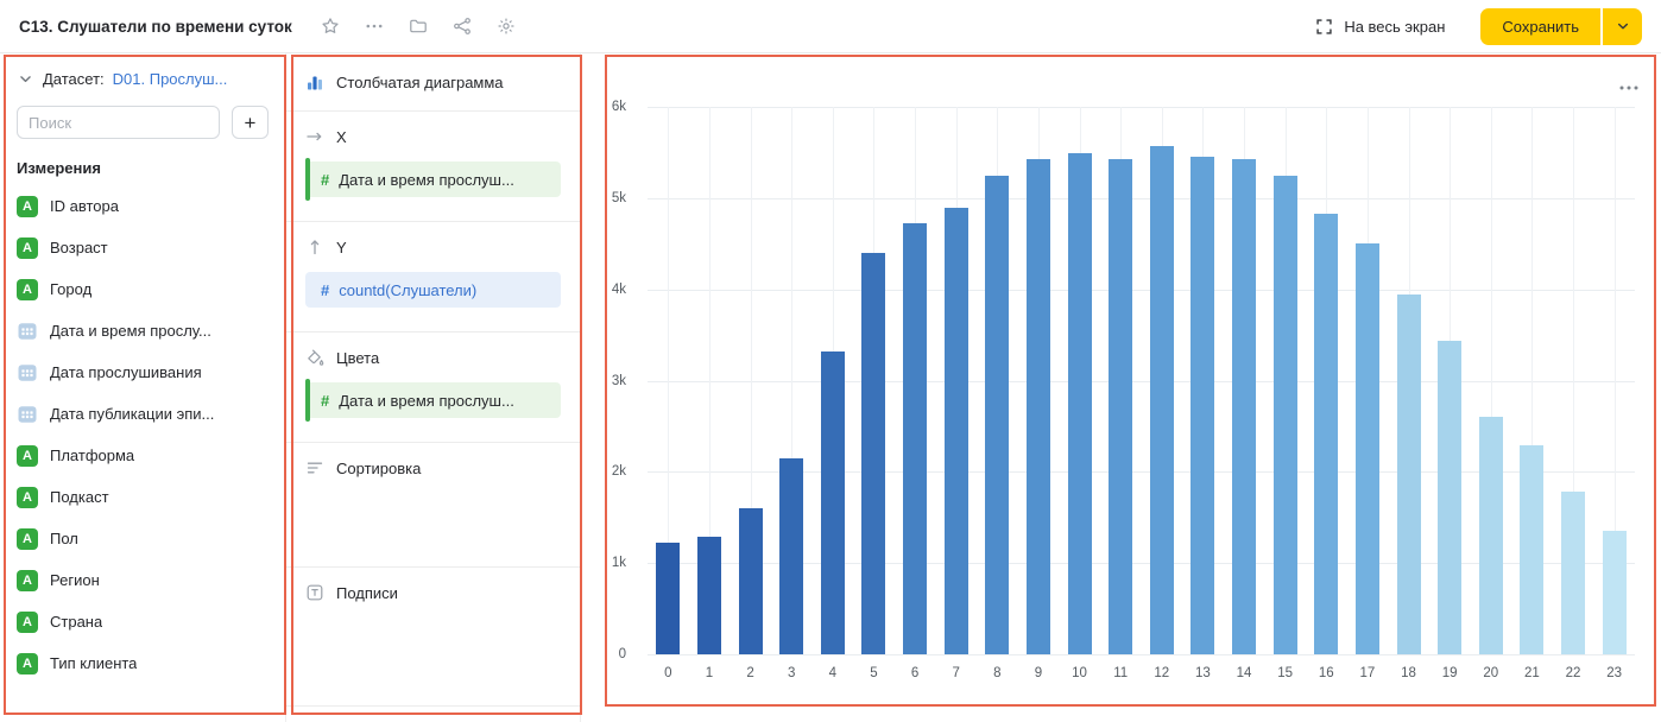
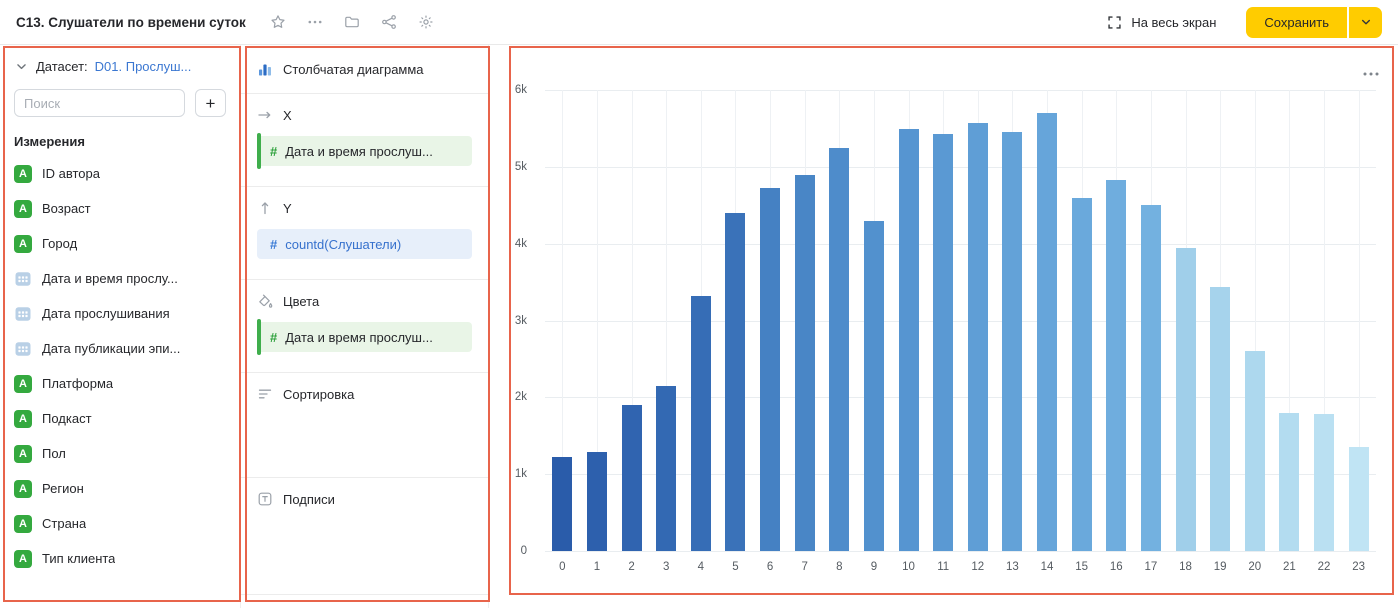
2: 1.6k -> 1.9k
9: 5.4k -> 4.3k
14: 5.4k -> 5.7k
15: 5.2k -> 4.6k
21: 2.3k -> 1.8k
